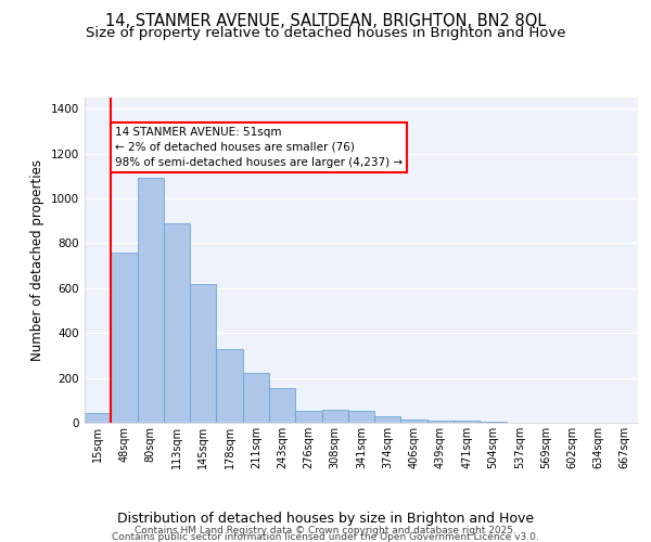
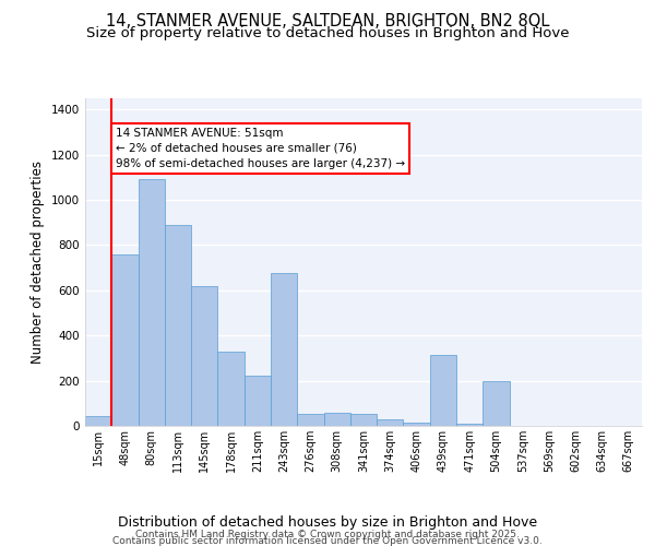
243sqm: 155 -> 675
439sqm: 10 -> 315
504sqm: 3 -> 200
